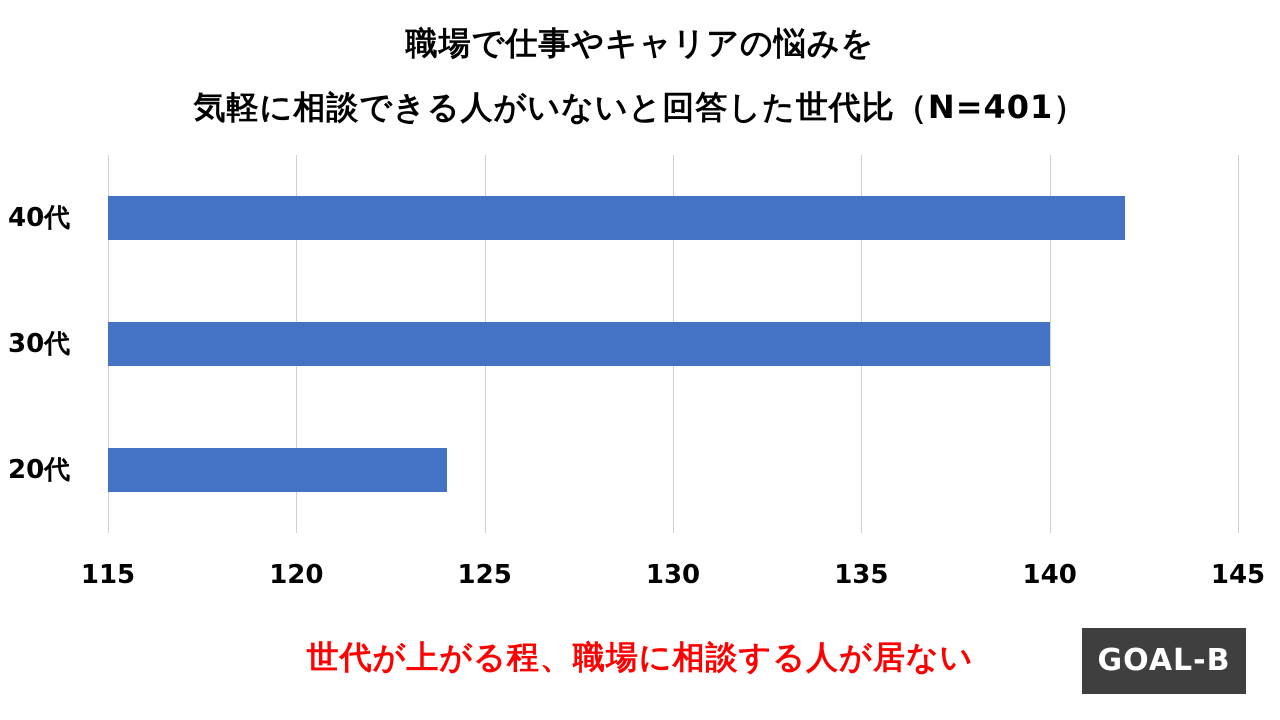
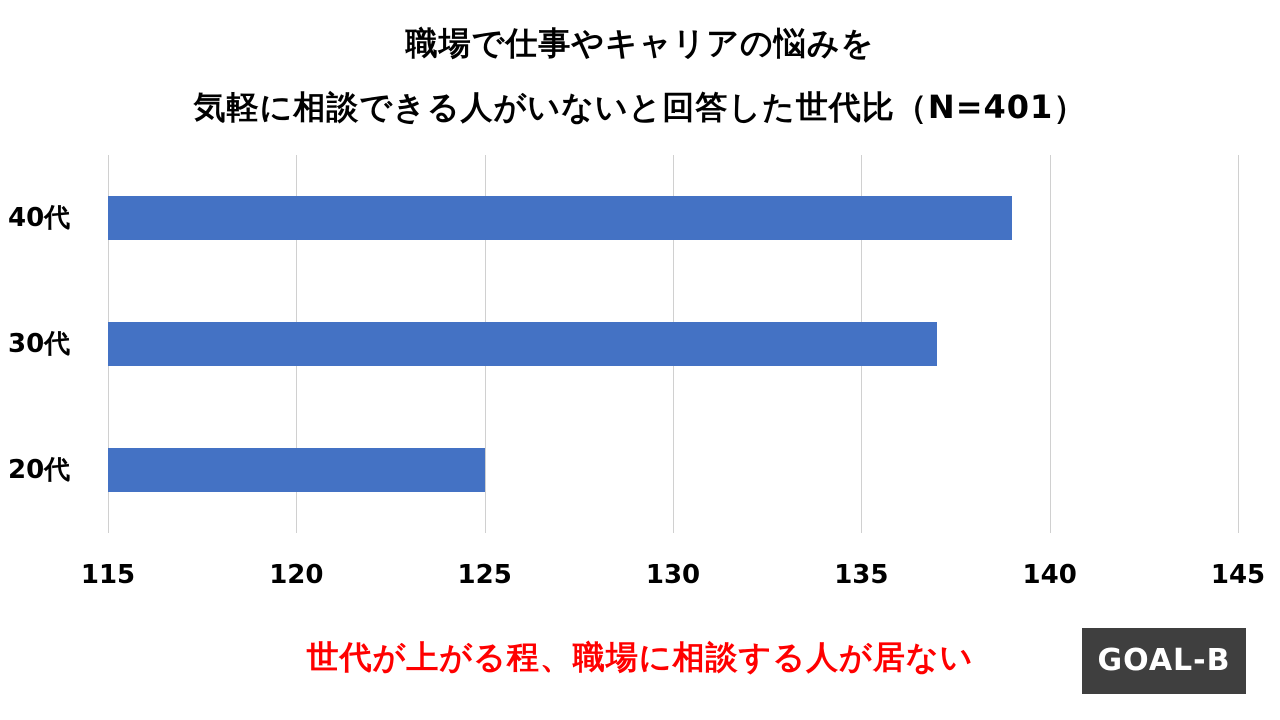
40代: 142 -> 139
30代: 140 -> 137
20代: 124 -> 125
